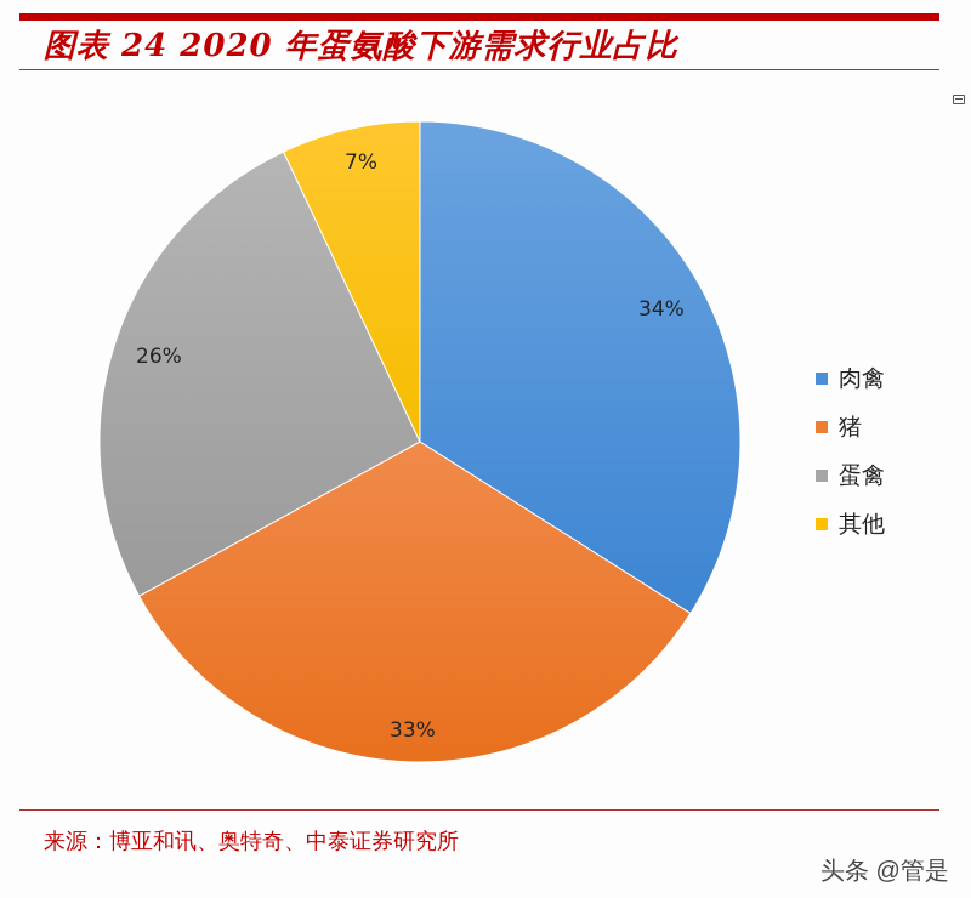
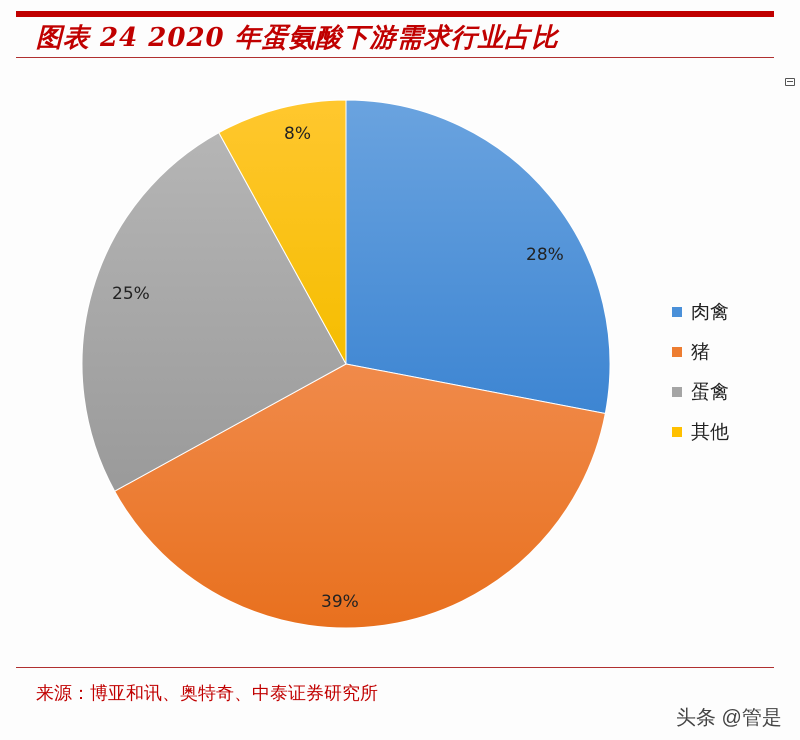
肉禽: 34% -> 28%
猪: 33% -> 39%
蛋禽: 26% -> 25%
其他: 7% -> 8%
